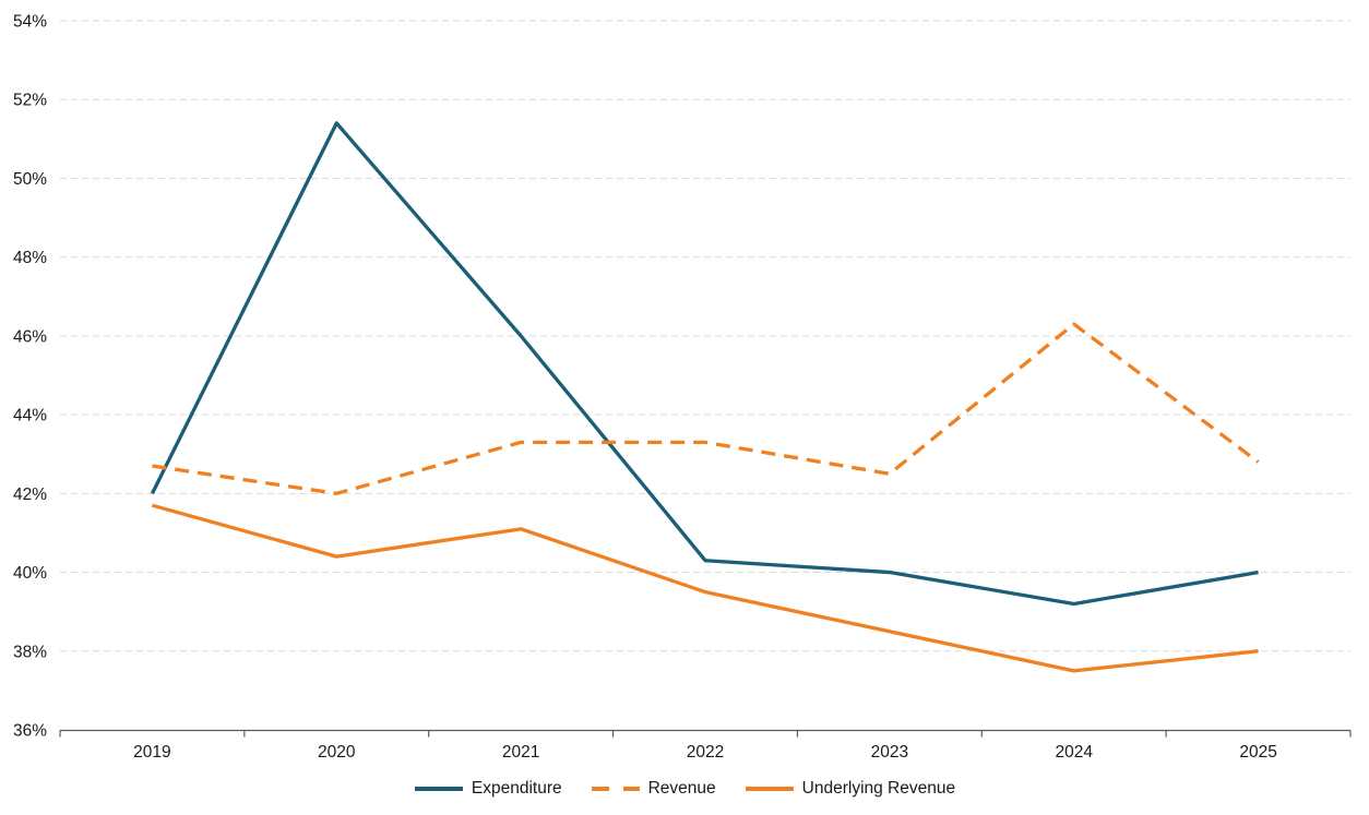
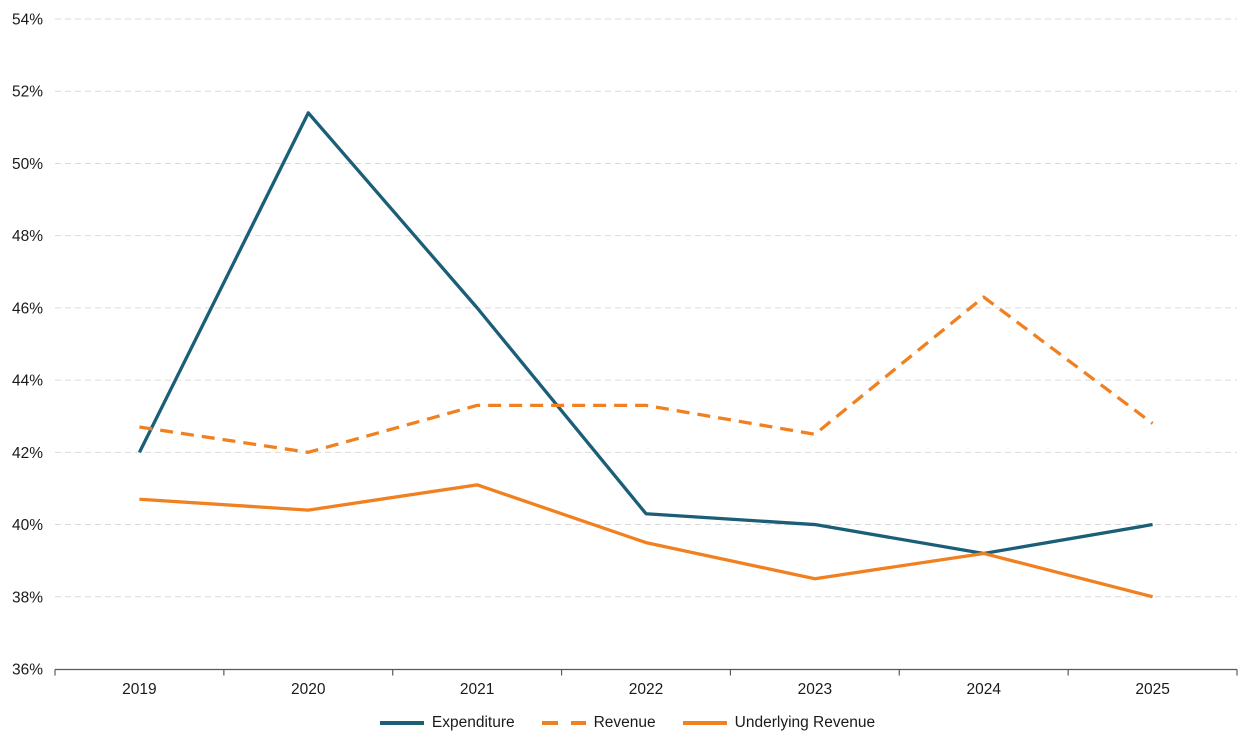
Underlying Revenue/2019: 41.7% -> 40.7%
Underlying Revenue/2024: 37.5% -> 39.2%
